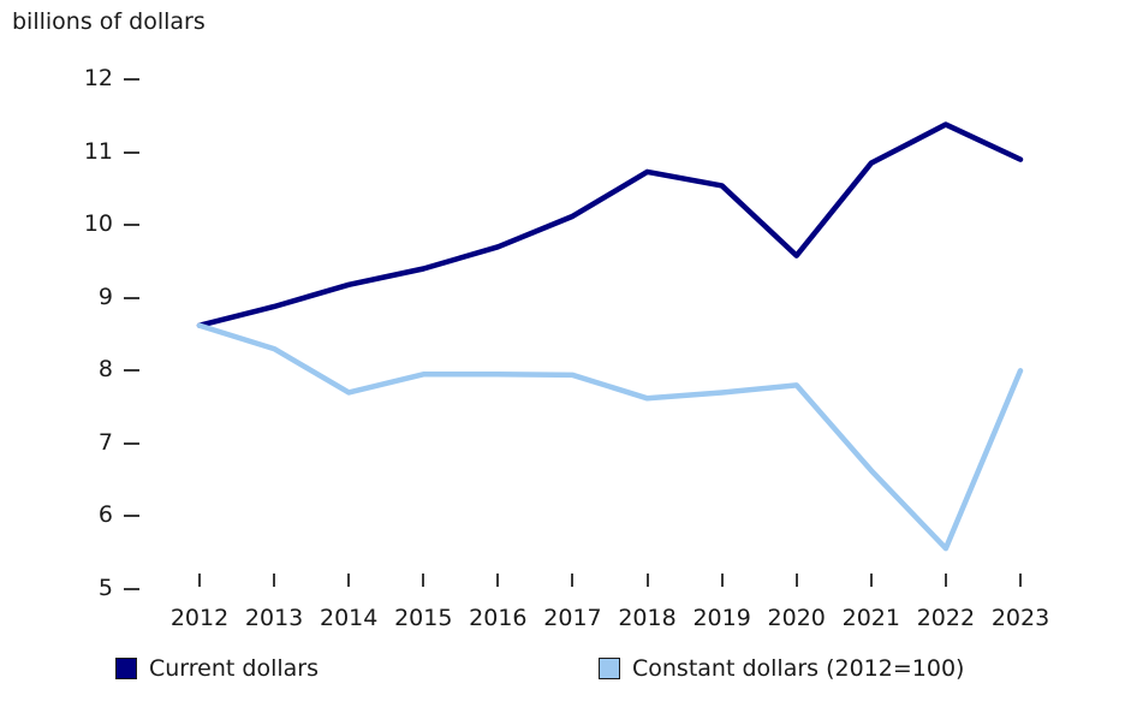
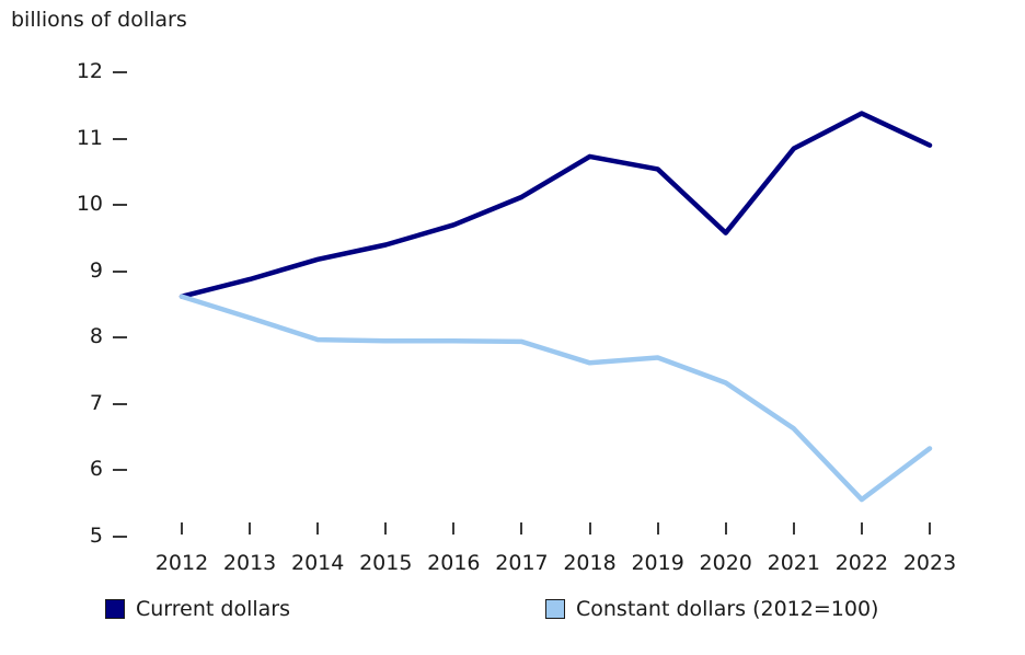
Constant dollars (2012=100)/2014: 7.7 -> 8.0
Constant dollars (2012=100)/2020: 7.8 -> 7.3
Constant dollars (2012=100)/2023: 8.0 -> 6.3
